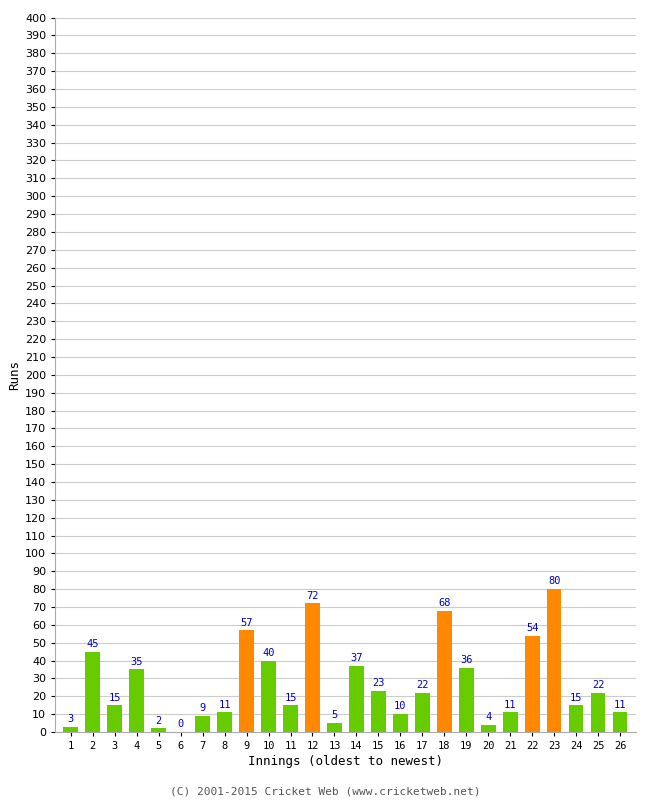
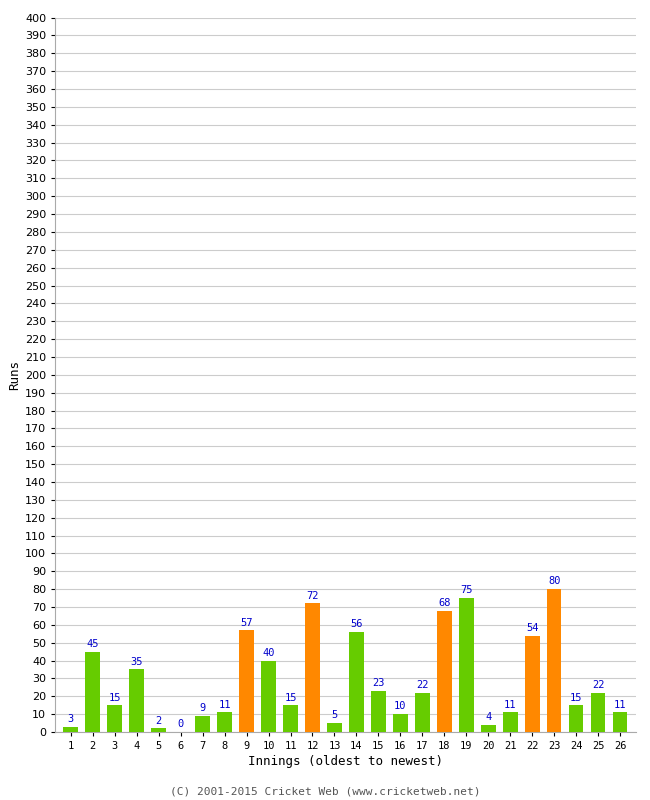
14: 37 -> 56
19: 36 -> 75
